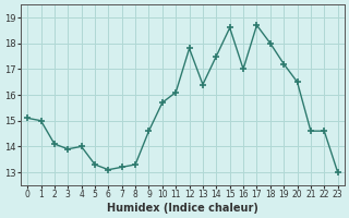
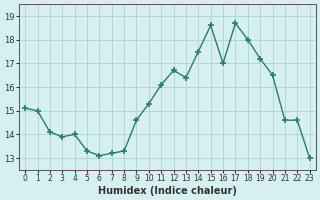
10: 15.7 -> 15.3
12: 17.8 -> 16.7
